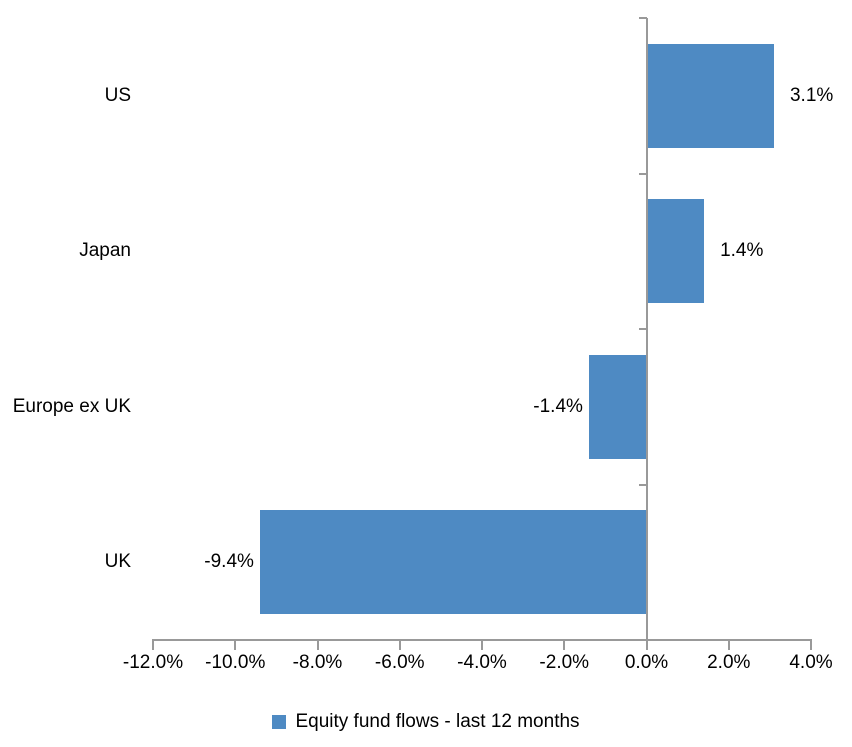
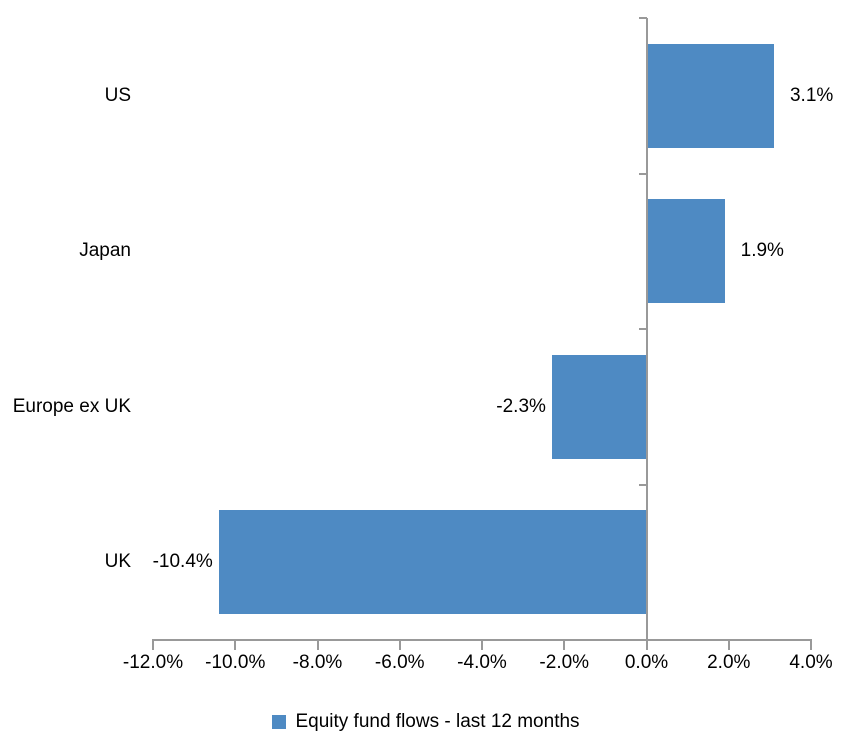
Japan: 1.4% -> 1.9%
Europe ex UK: -1.4% -> -2.3%
UK: -9.4% -> -10.4%
